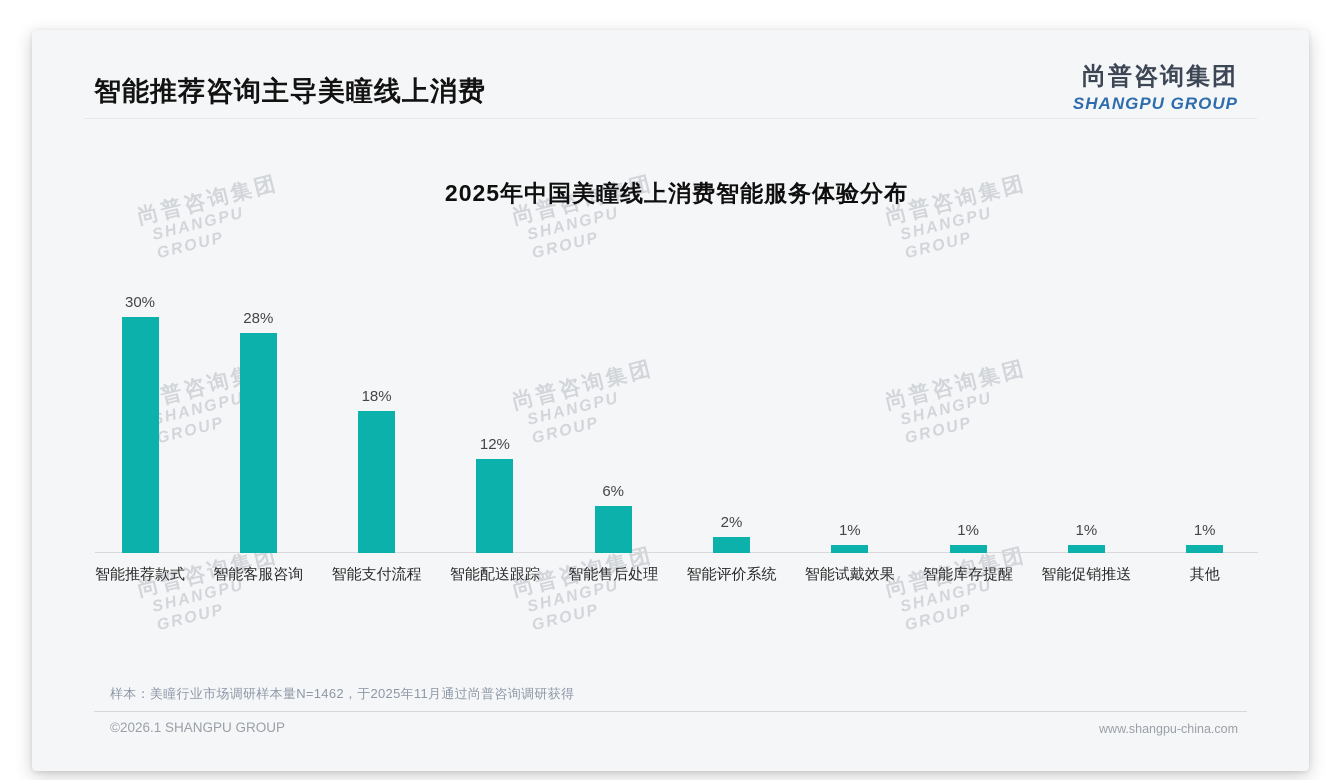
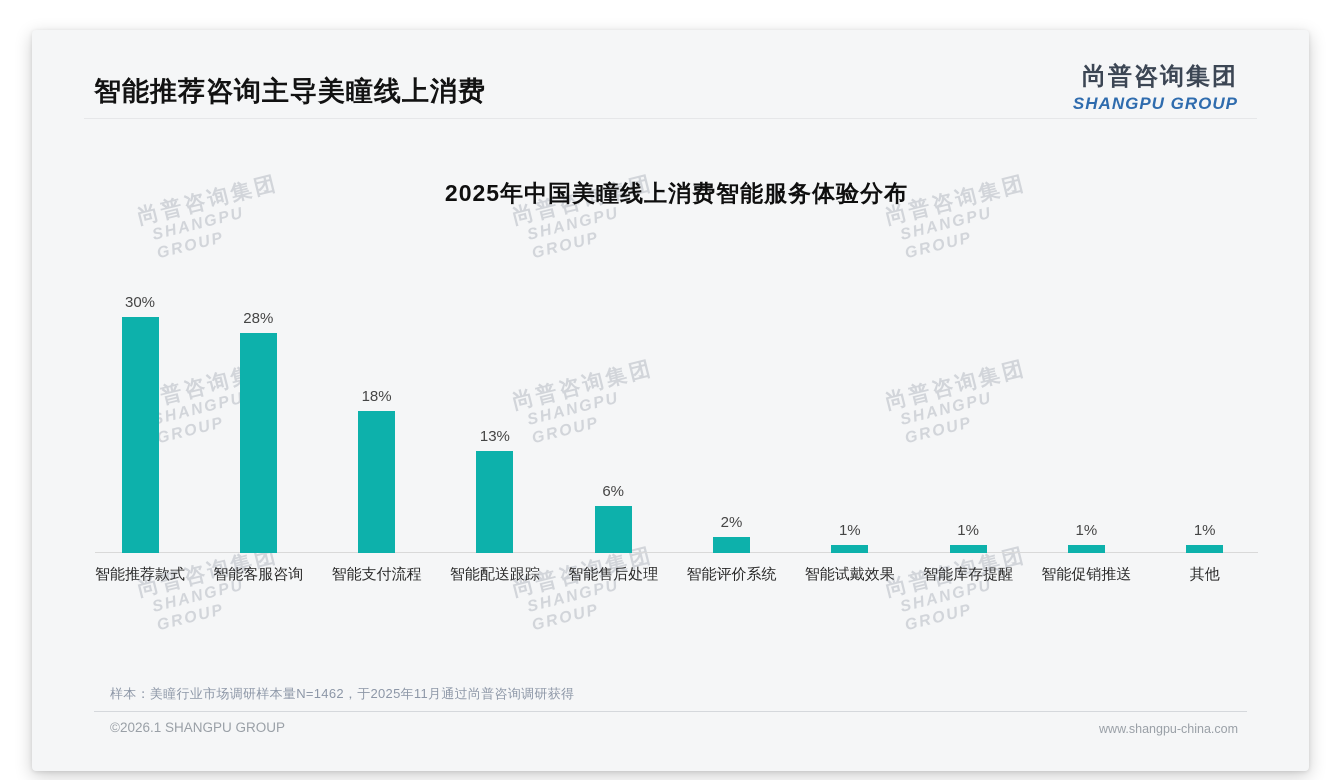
智能配送跟踪: 12% -> 13%
